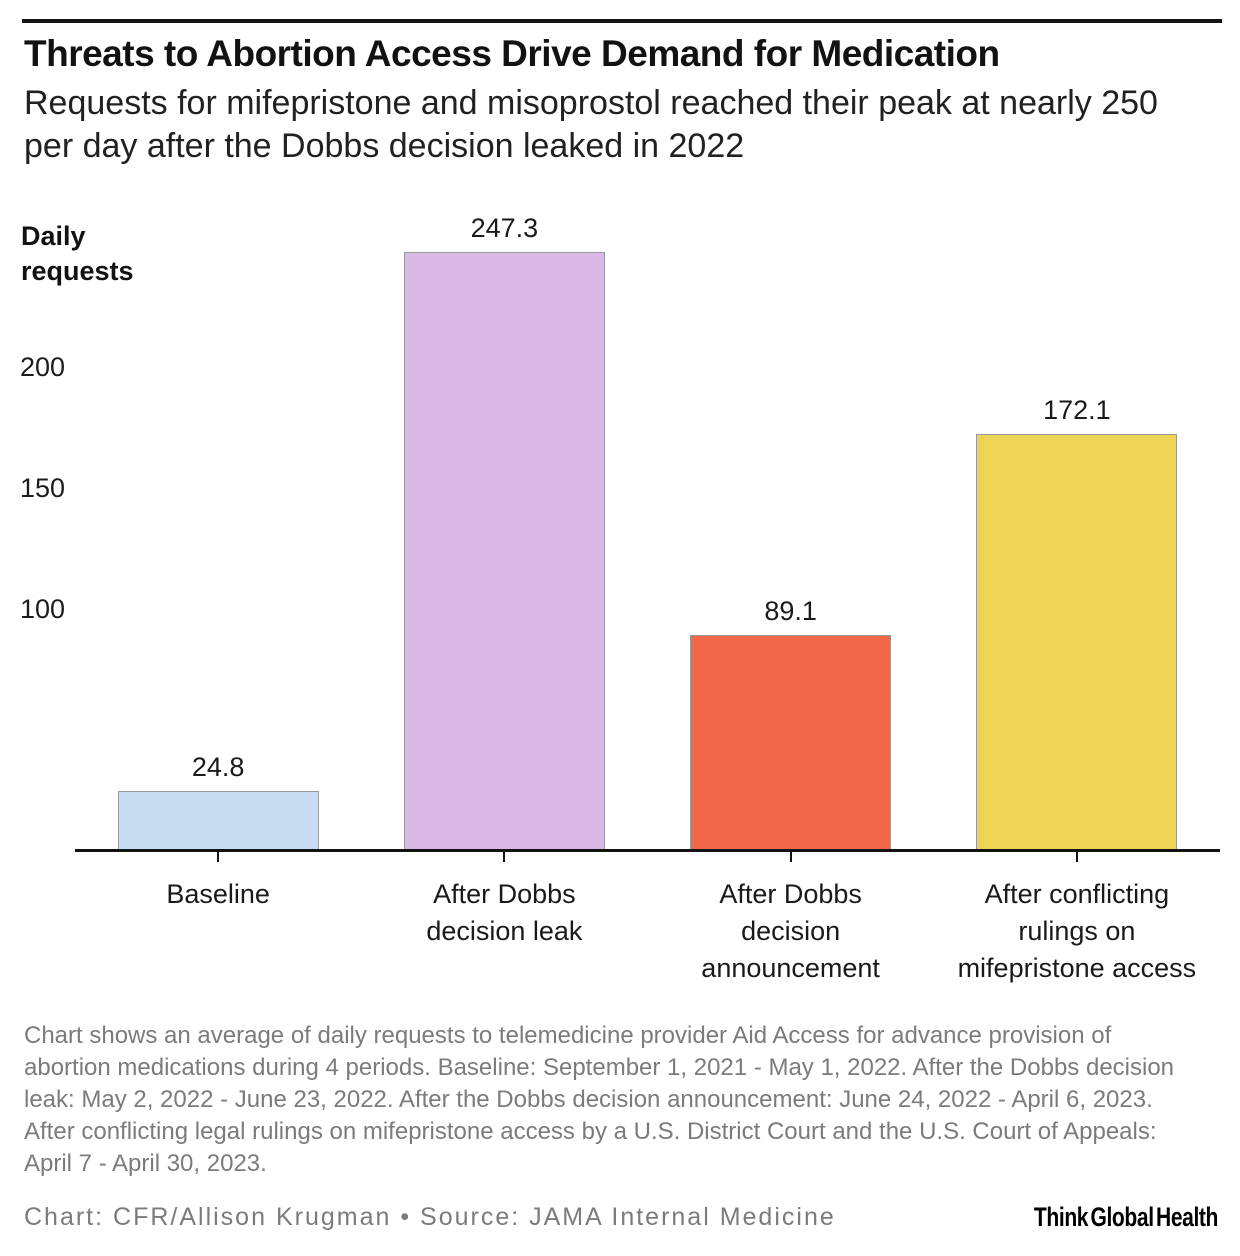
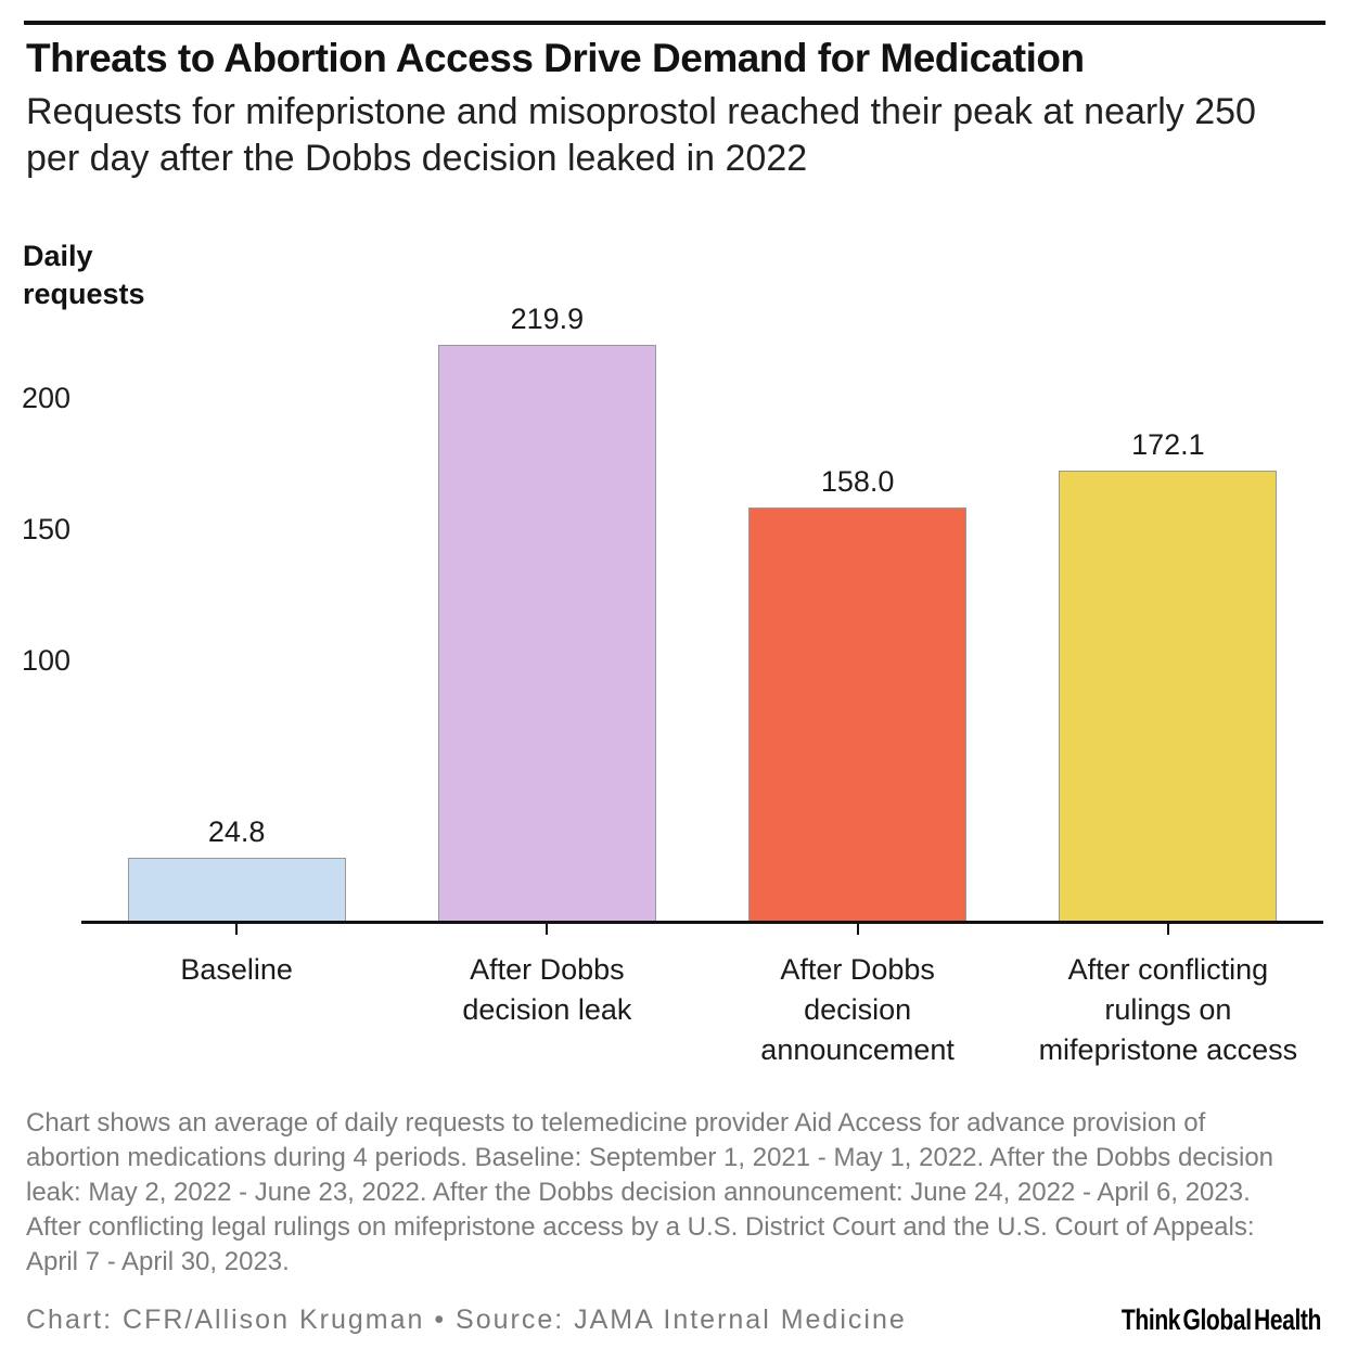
After Dobbs decision leak: 247.3 -> 219.9
After Dobbs decision announcement: 89.1 -> 158.0
